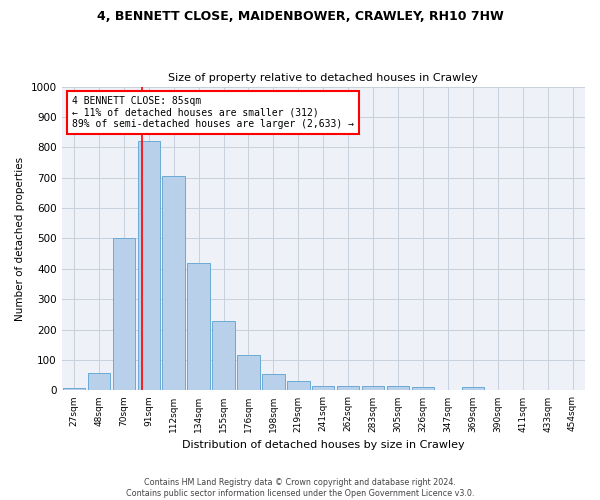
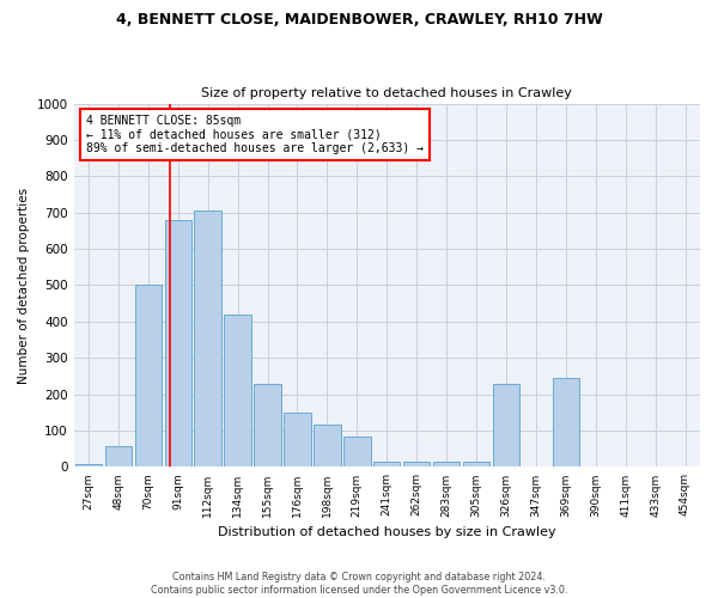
91sqm: 820 -> 680
176sqm: 116 -> 150
198sqm: 54 -> 115
219sqm: 32 -> 85
326sqm: 10 -> 230
369sqm: 10 -> 245
